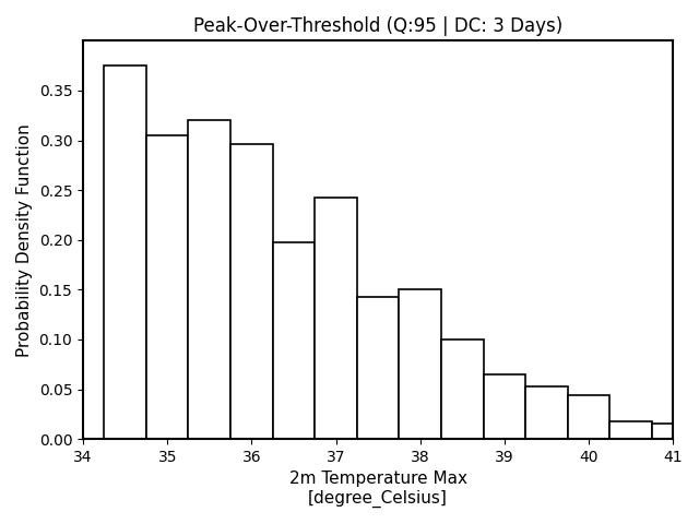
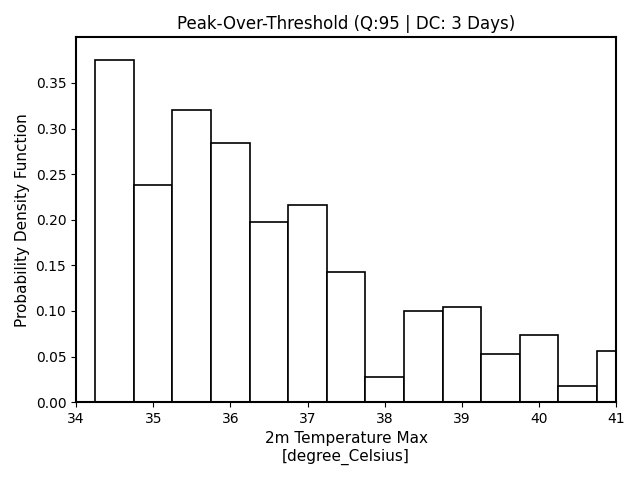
35: 0.305 -> 0.238
36: 0.296 -> 0.284
37: 0.242 -> 0.216
38: 0.150 -> 0.028
39: 0.065 -> 0.104
40: 0.044 -> 0.074
41: 0.015 -> 0.056
